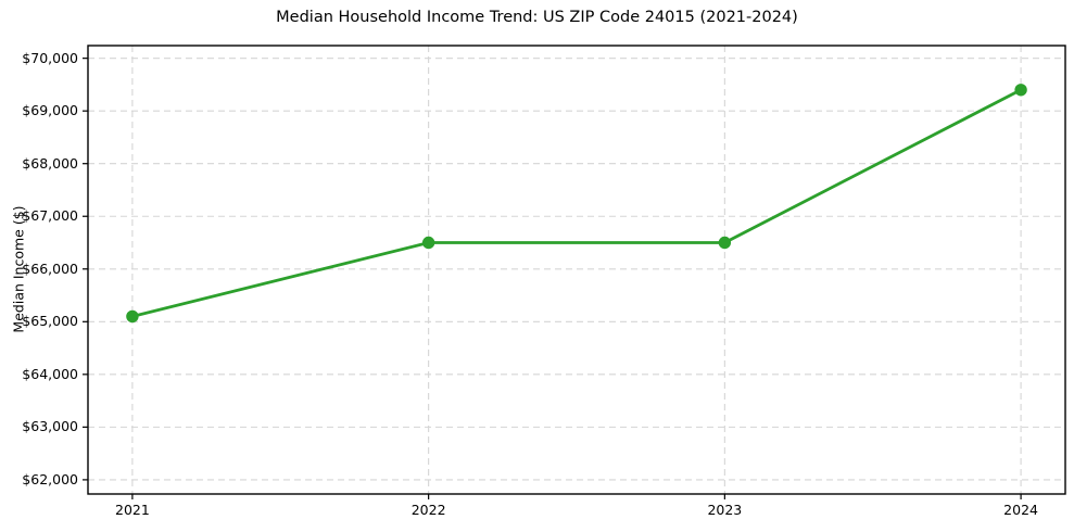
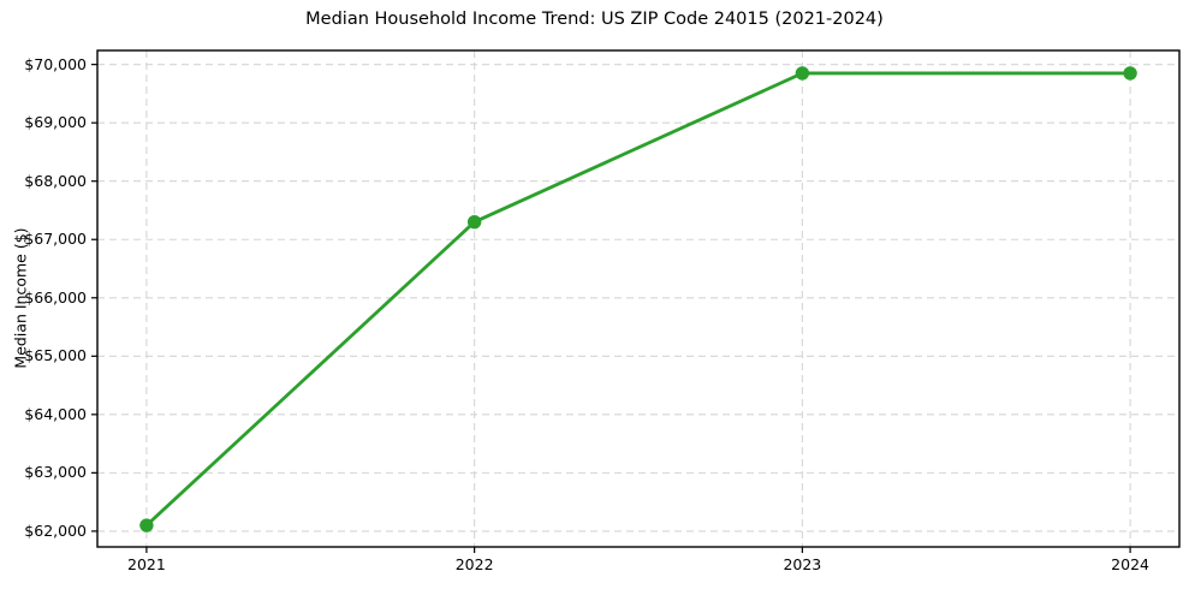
2021: $65100 -> $62100
2022: $66500 -> $67300
2023: $66500 -> $69800
2024: $69400 -> $69800
